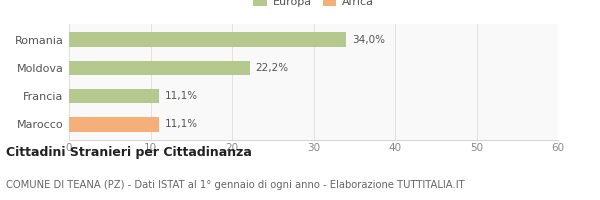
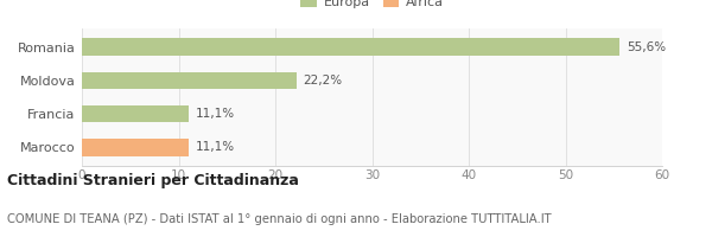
Romania: 34,0% -> 55,6%
